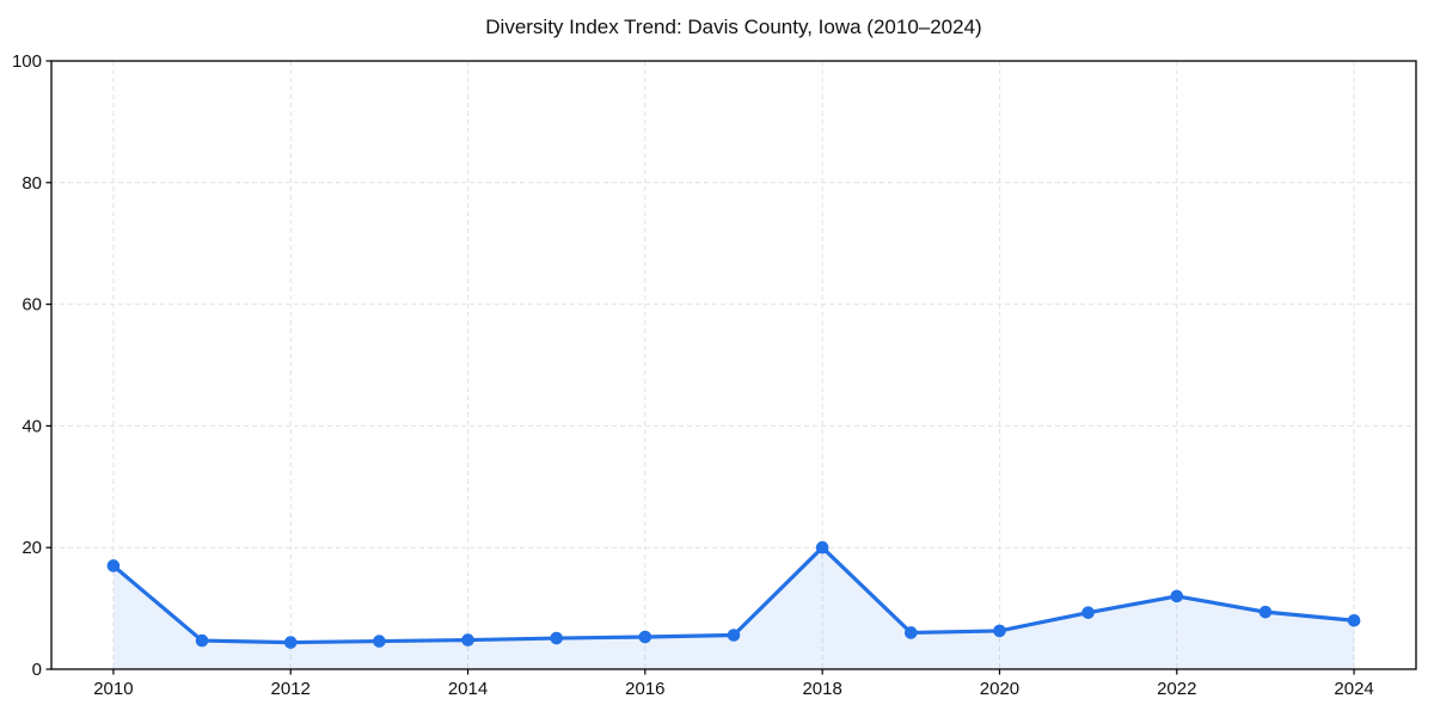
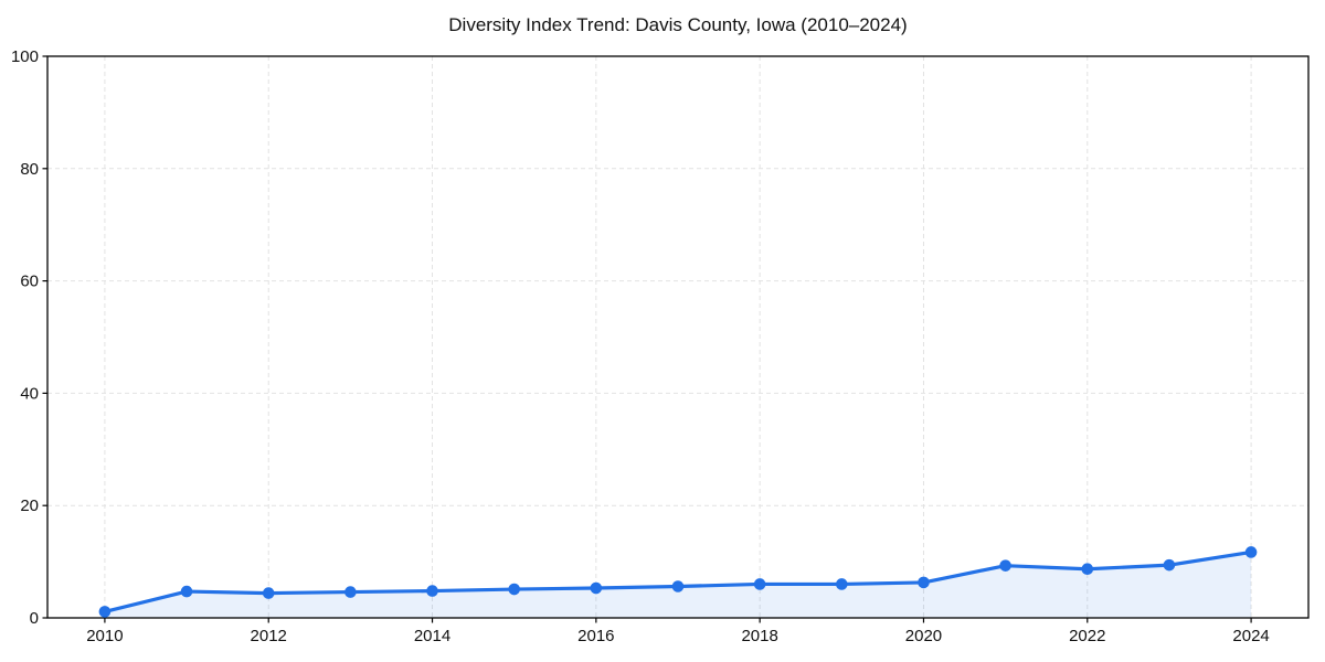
2010: 17 -> 1
2018: 20 -> 6
2022: 12 -> 9
2024: 8 -> 12
